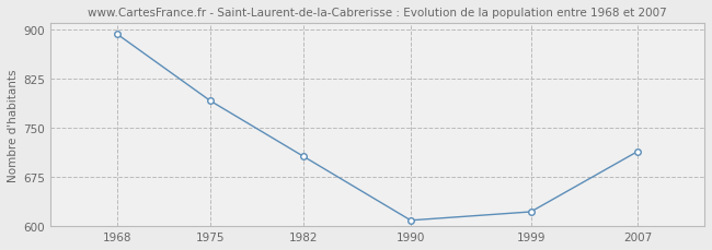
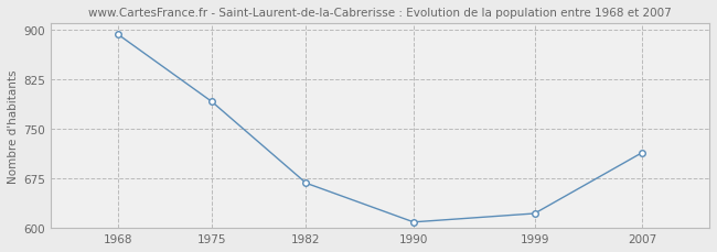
1982: 706 -> 668
